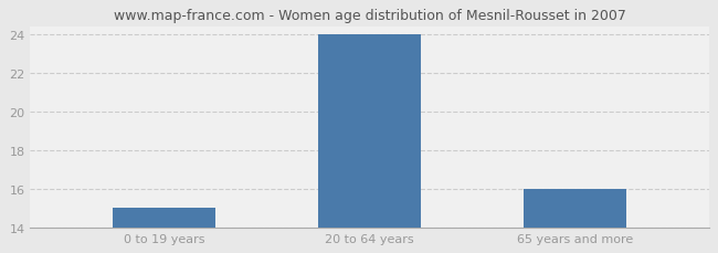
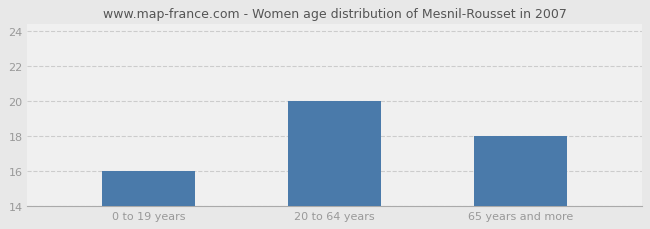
0 to 19 years: 15 -> 16
20 to 64 years: 24 -> 20
65 years and more: 16 -> 18
